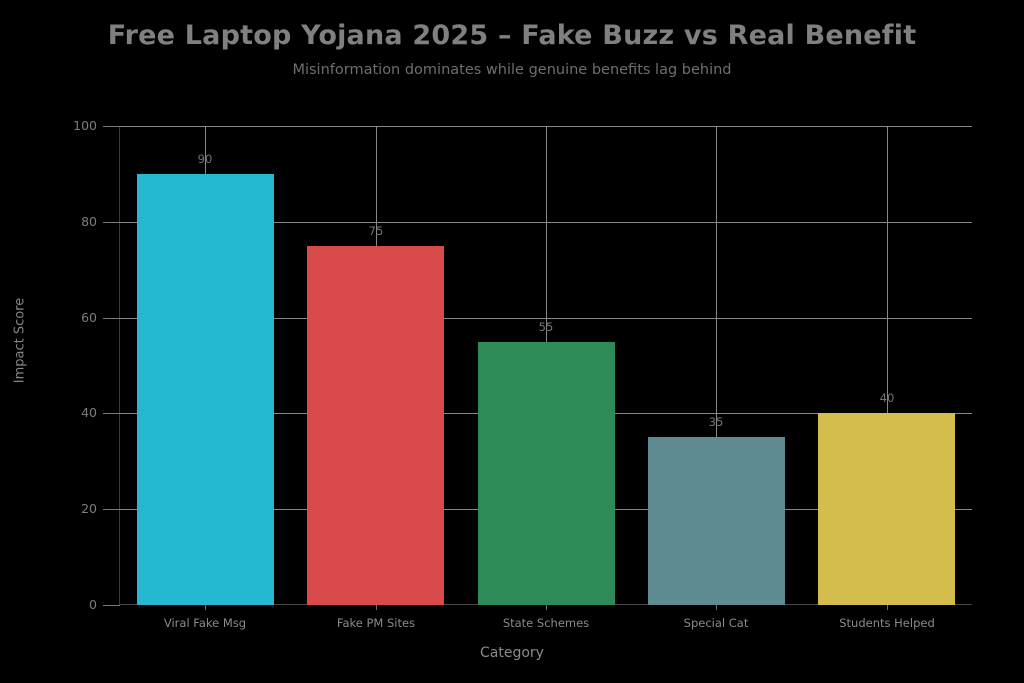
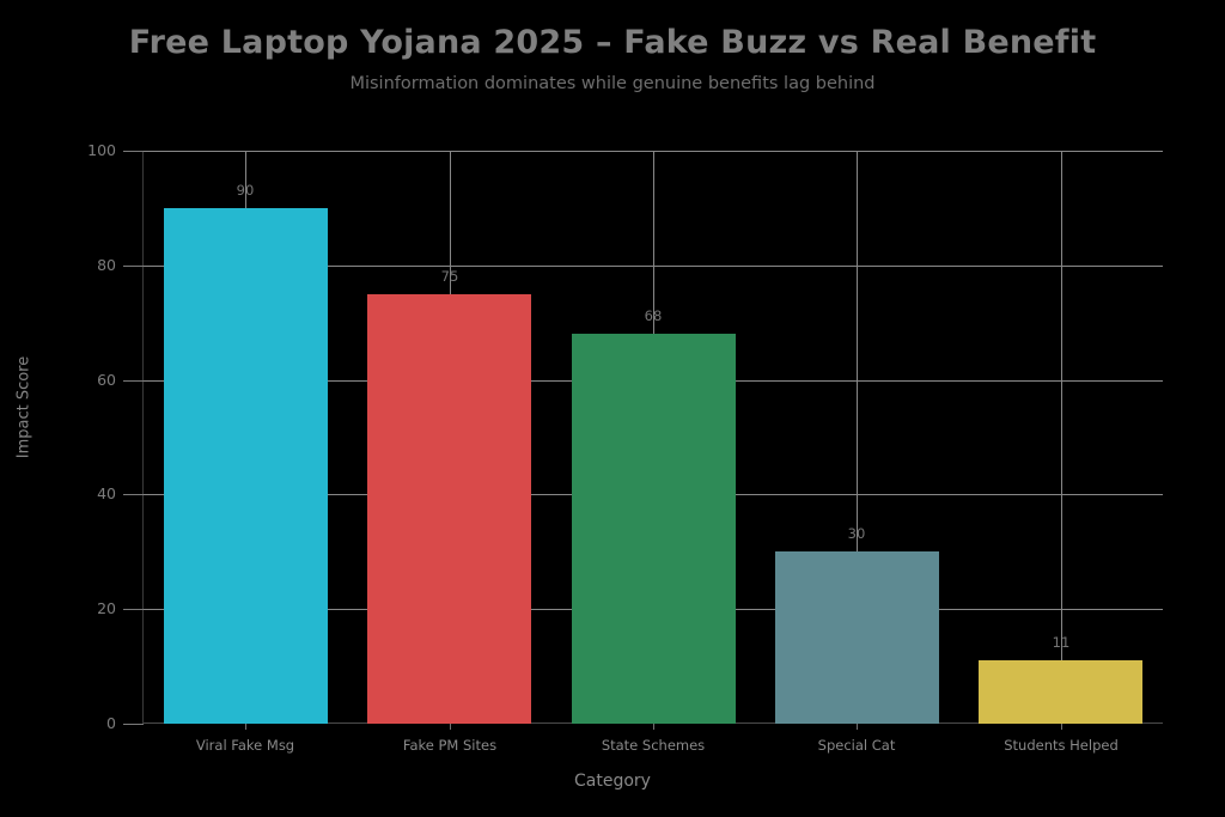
State Schemes: 55 -> 68
Special Cat: 35 -> 30
Students Helped: 40 -> 11
